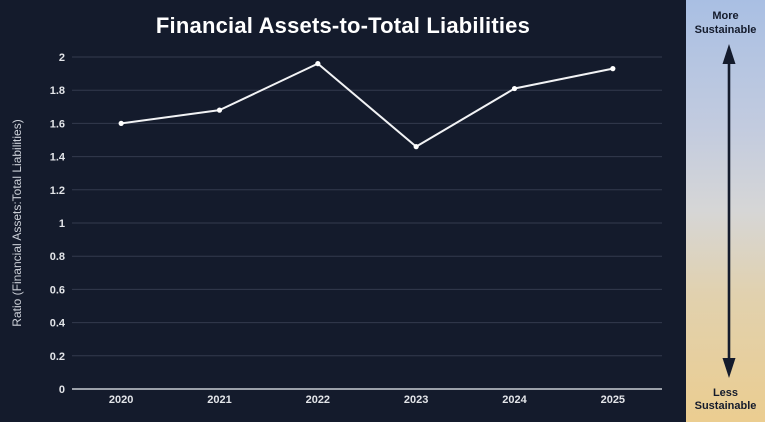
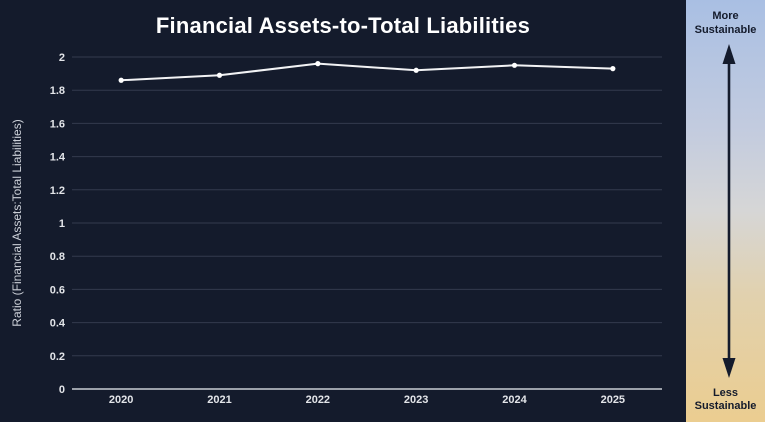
2020: 1.60 -> 1.86
2021: 1.68 -> 1.89
2023: 1.46 -> 1.92
2024: 1.81 -> 1.95
